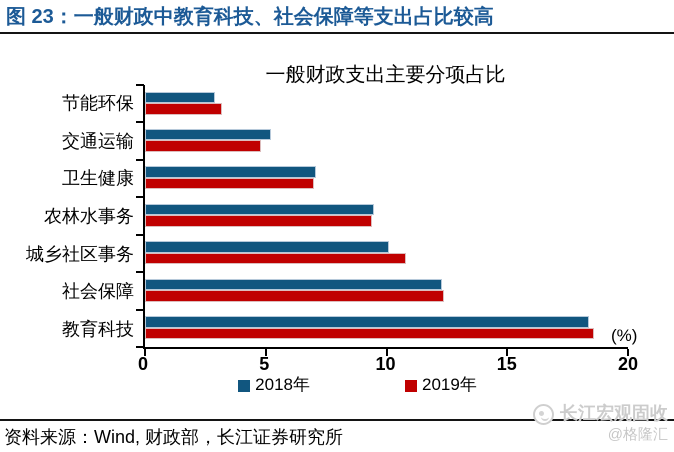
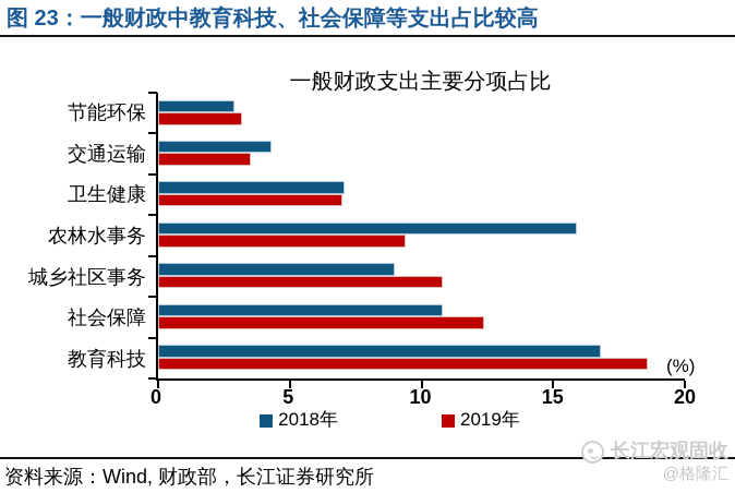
2018年/交通运输: 5.2 -> 4.3
2019年/交通运输: 4.8 -> 3.5
2018年/农林水事务: 9.5 -> 15.9
2018年/城乡社区事务: 10.1 -> 9.0
2018年/社会保障: 12.3 -> 10.8
2018年/教育科技: 18.4 -> 16.8
